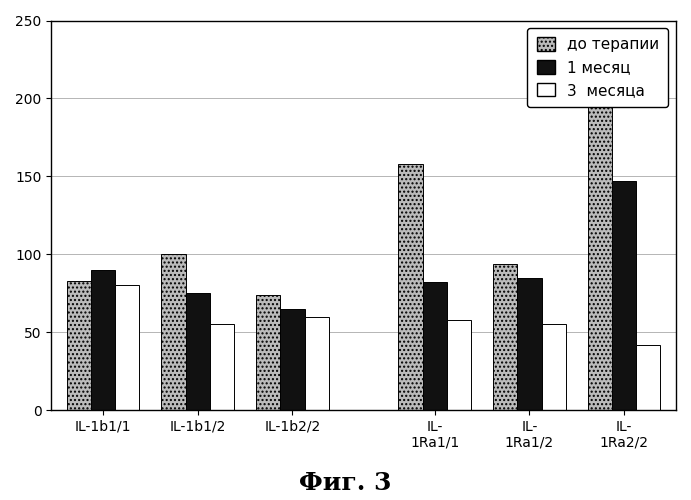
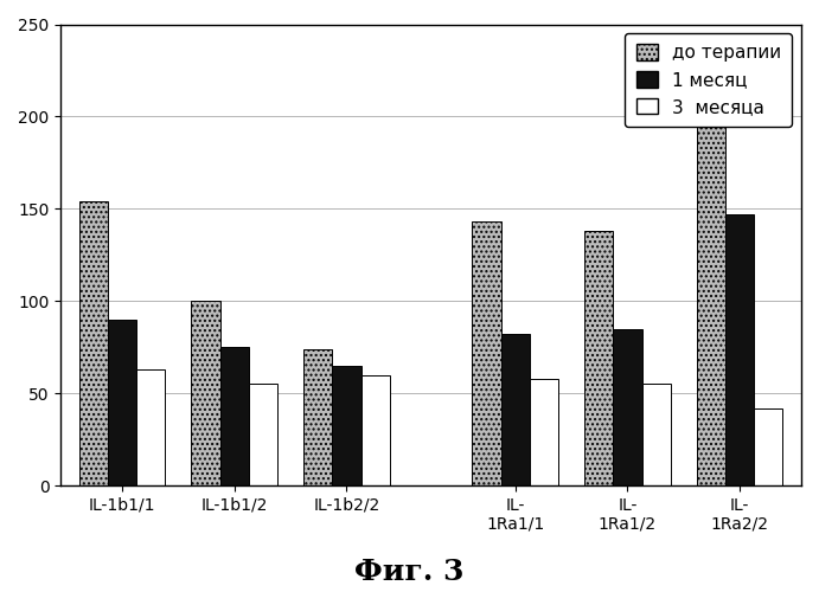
до терапии/IL-1b1/1: 83 -> 154
3 месяца/IL-1b1/1: 80 -> 63
до терапии/IL- 1Ra1/1: 158 -> 143
до терапии/IL- 1Ra1/2: 94 -> 138
